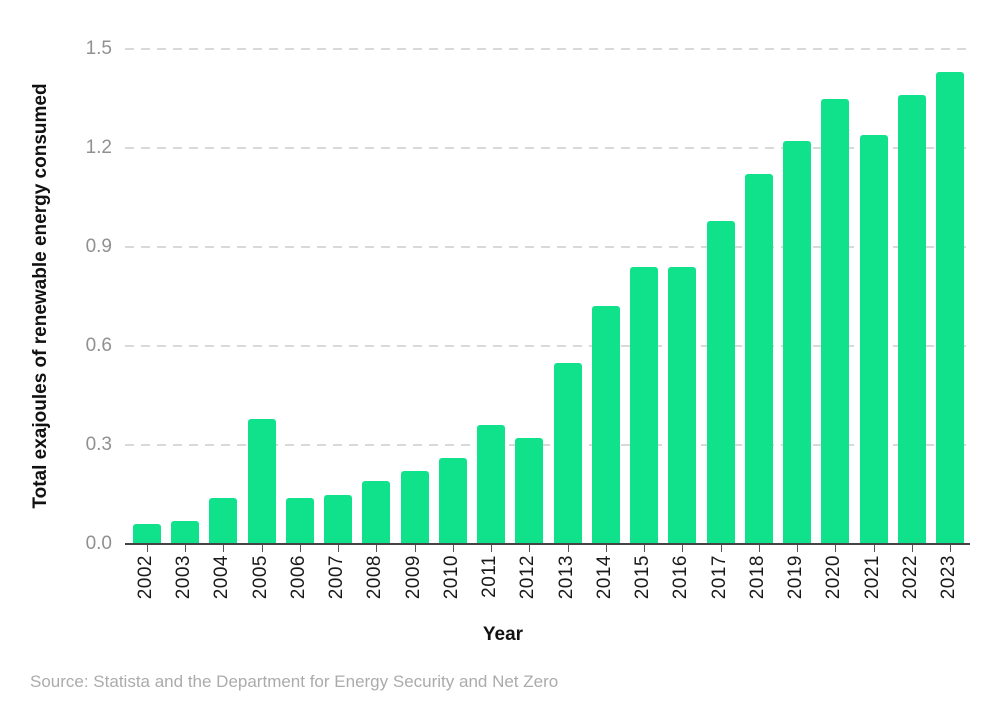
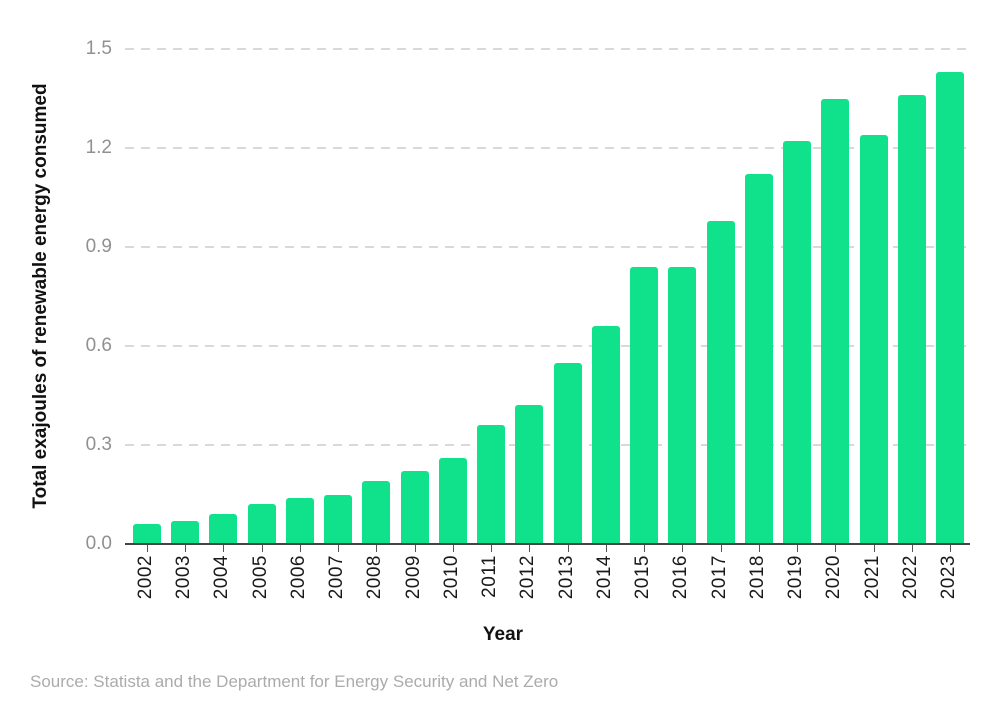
2004: 0.14 -> 0.09
2005: 0.38 -> 0.12
2012: 0.32 -> 0.42
2014: 0.72 -> 0.66
